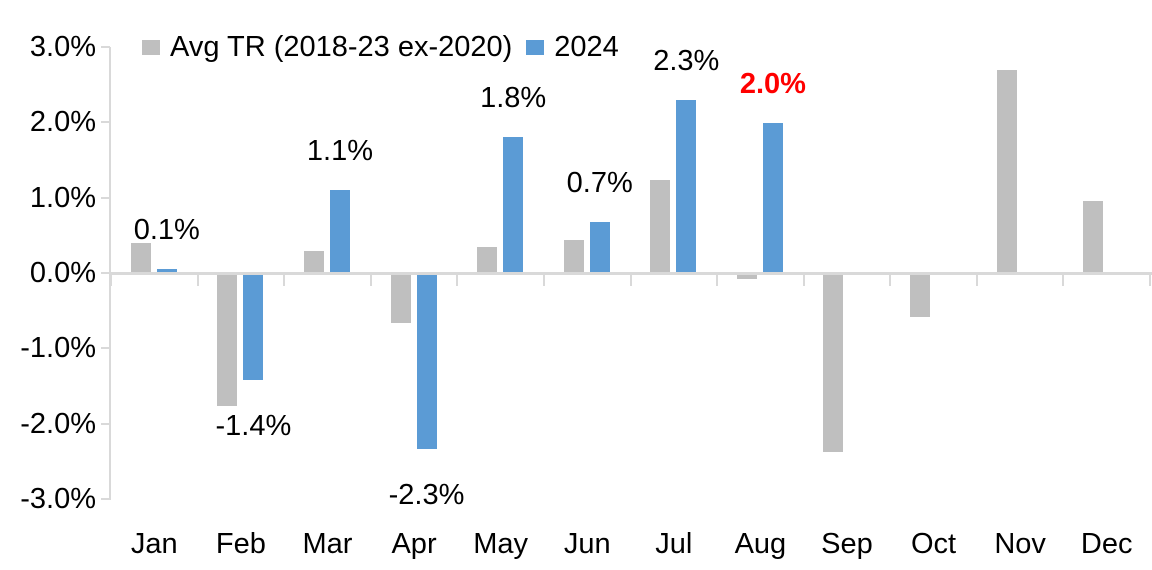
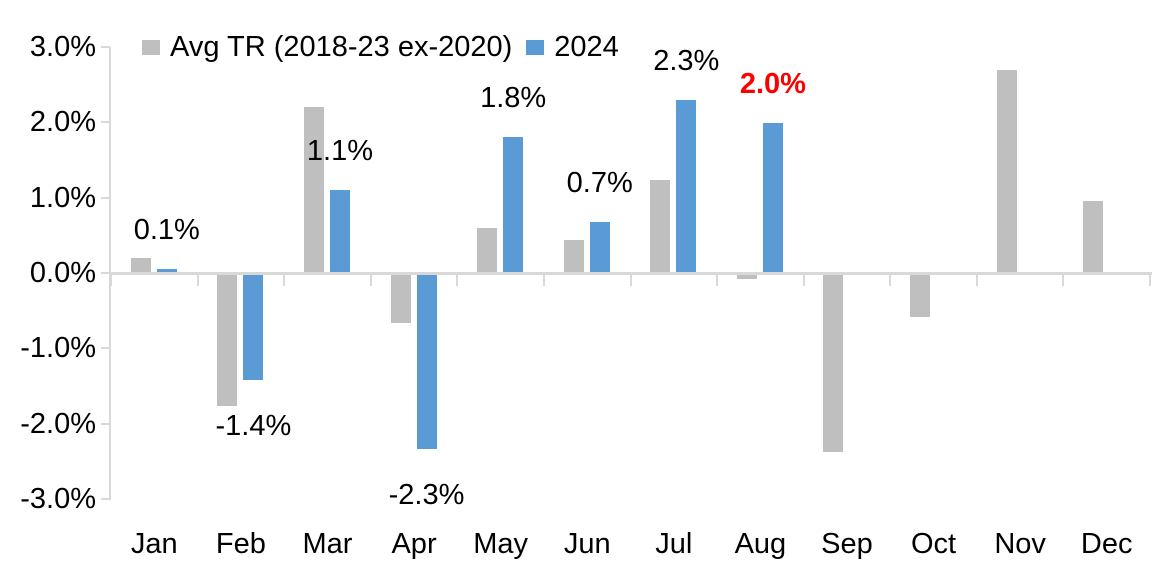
Avg TR (2018-23 ex-2020)/Jan: 0.4% -> 0.2%
Avg TR (2018-23 ex-2020)/Mar: 0.3% -> 2.2%
Avg TR (2018-23 ex-2020)/May: 0.3% -> 0.6%
